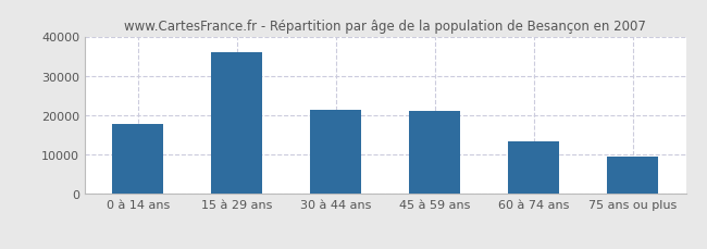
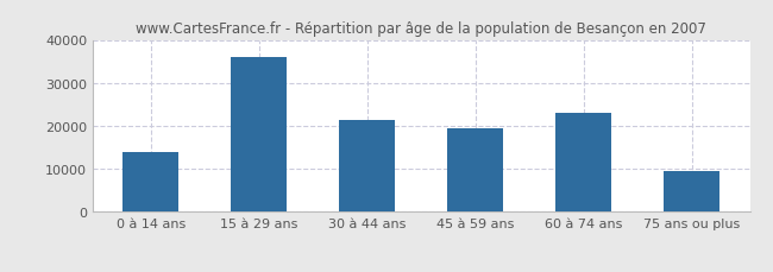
0 à 14 ans: 17800 -> 14000
45 à 59 ans: 21100 -> 19500
60 à 74 ans: 13300 -> 23000
